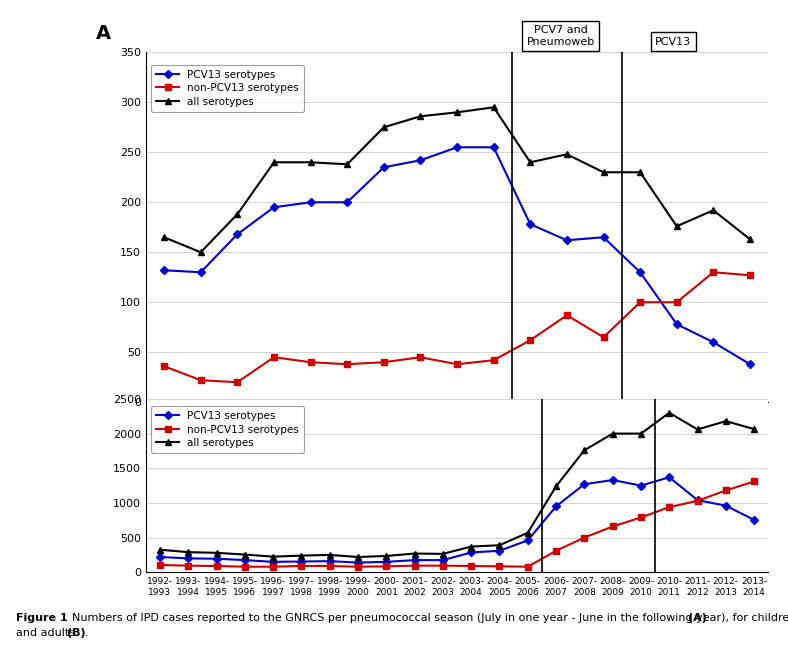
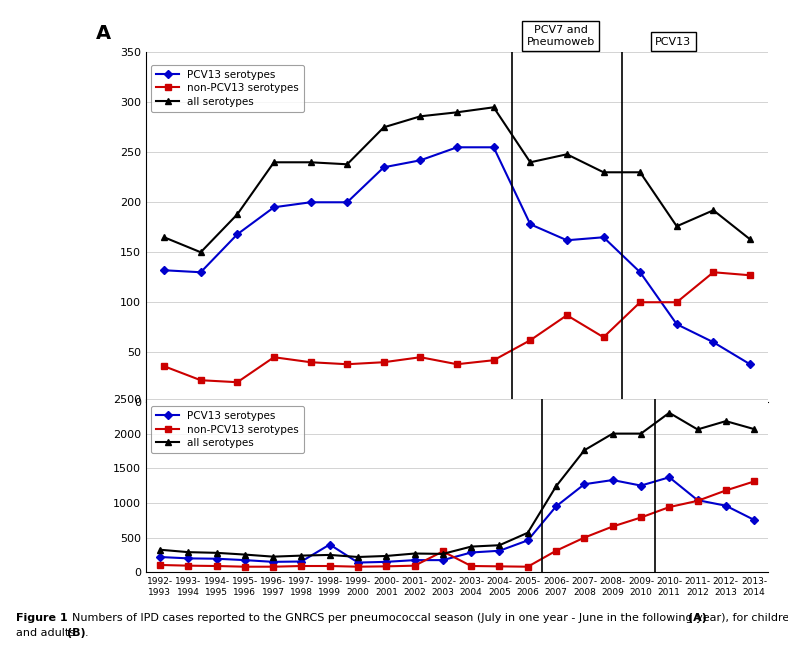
PCV13 serotypes/1998- 1999: 160 -> 400
non-PCV13 serotypes/2002- 2003: 100 -> 300
